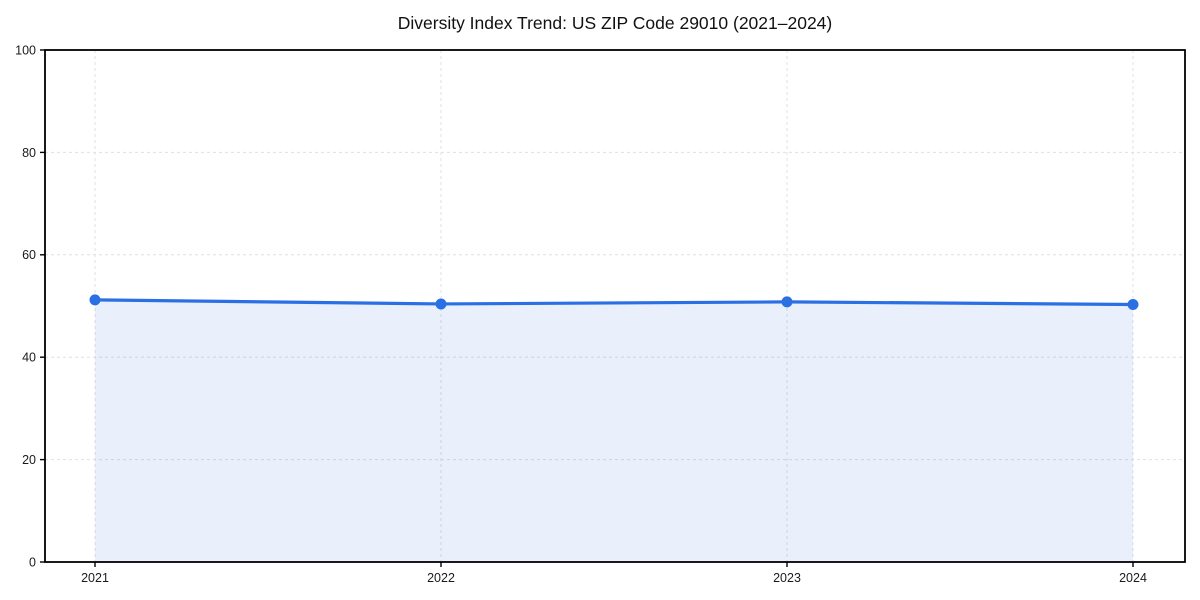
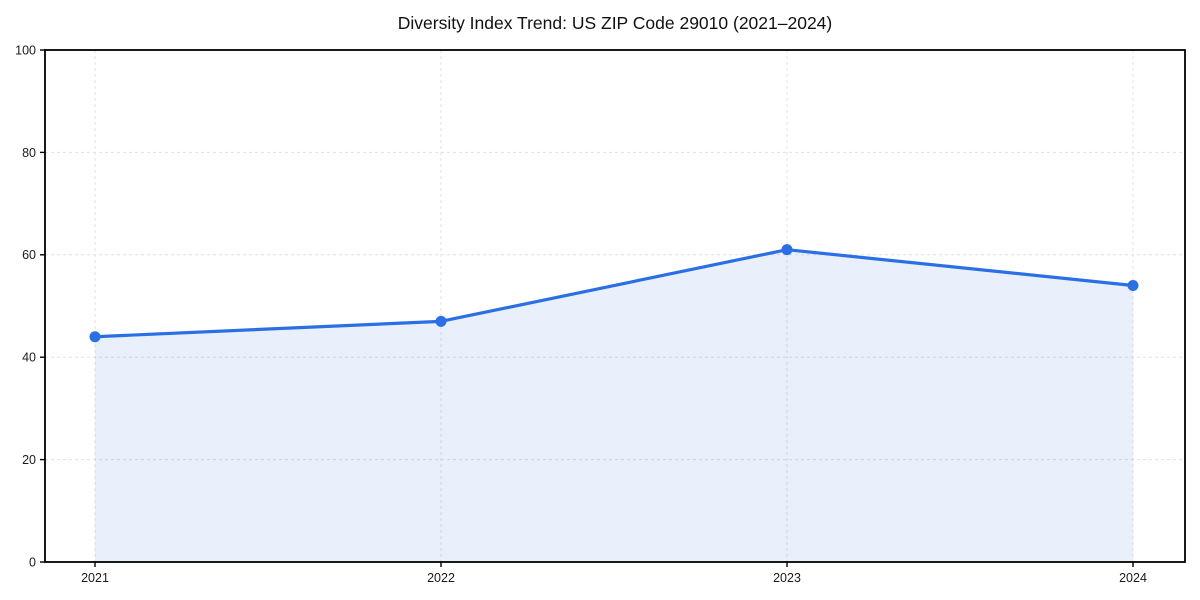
2021: 51 -> 44
2022: 50 -> 47
2023: 51 -> 61
2024: 50 -> 54
